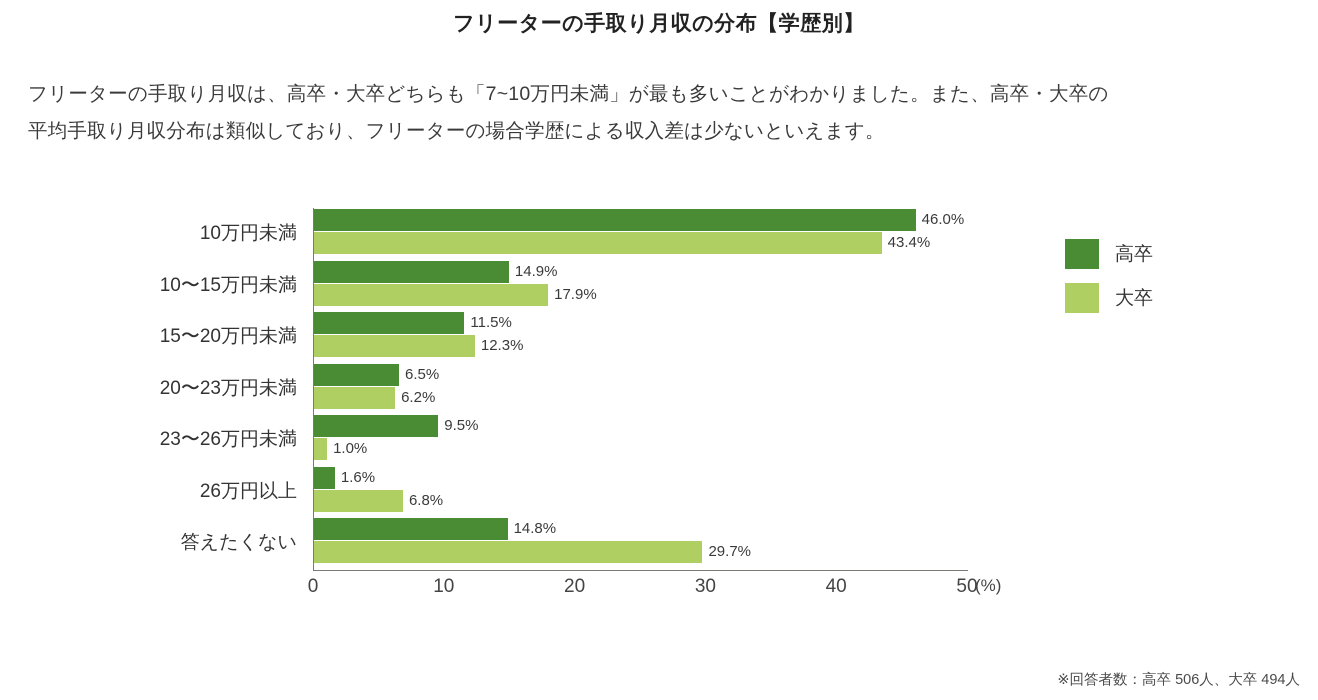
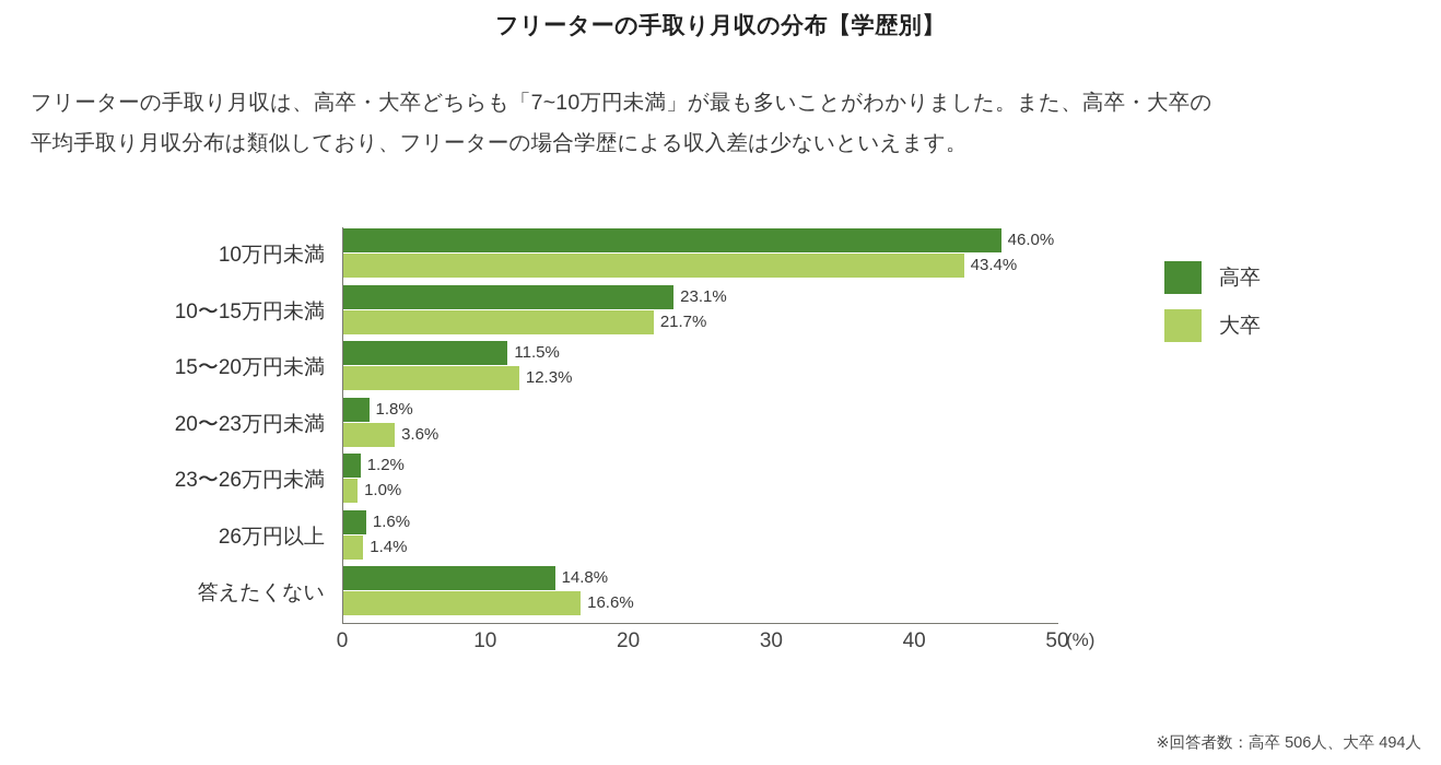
高卒/10〜15万円未満: 14.9% -> 23.1%
大卒/10〜15万円未満: 17.9% -> 21.7%
高卒/20〜23万円未満: 6.5% -> 1.8%
大卒/20〜23万円未満: 6.2% -> 3.6%
高卒/23〜26万円未満: 9.5% -> 1.2%
大卒/26万円以上: 6.8% -> 1.4%
大卒/答えたくない: 29.7% -> 16.6%
